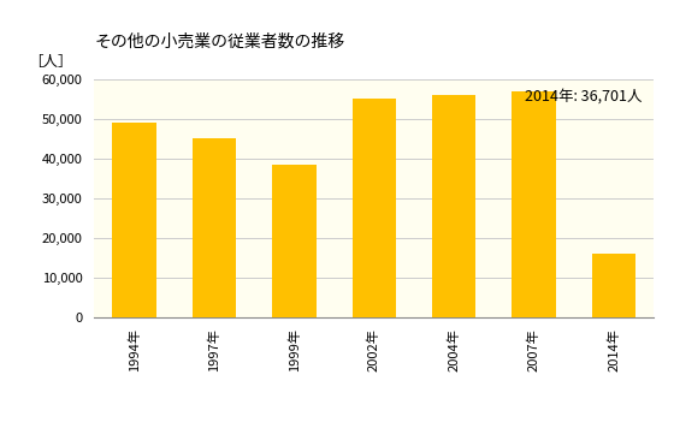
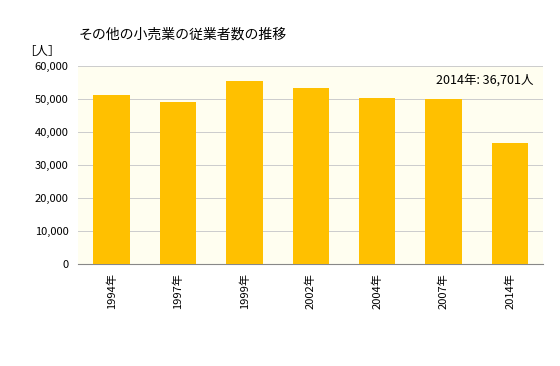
1994年: 49,000 -> 51,100
1997年: 45,000 -> 49,000
1999年: 38,500 -> 55,500
2002年: 55,000 -> 53,200
2004年: 56,000 -> 50,300
2007年: 57,000 -> 50,000
2014年: 16,000 -> 36,700
